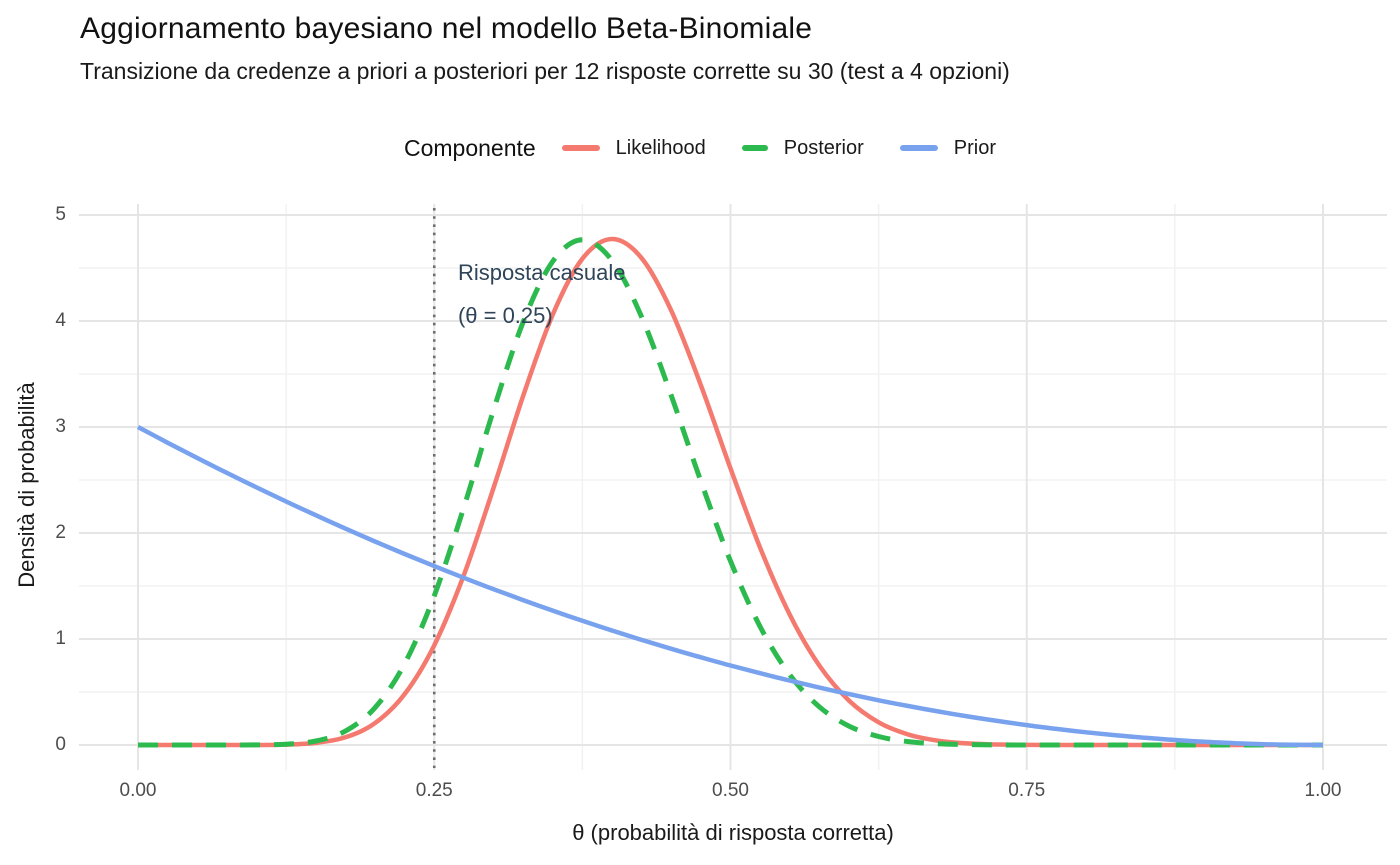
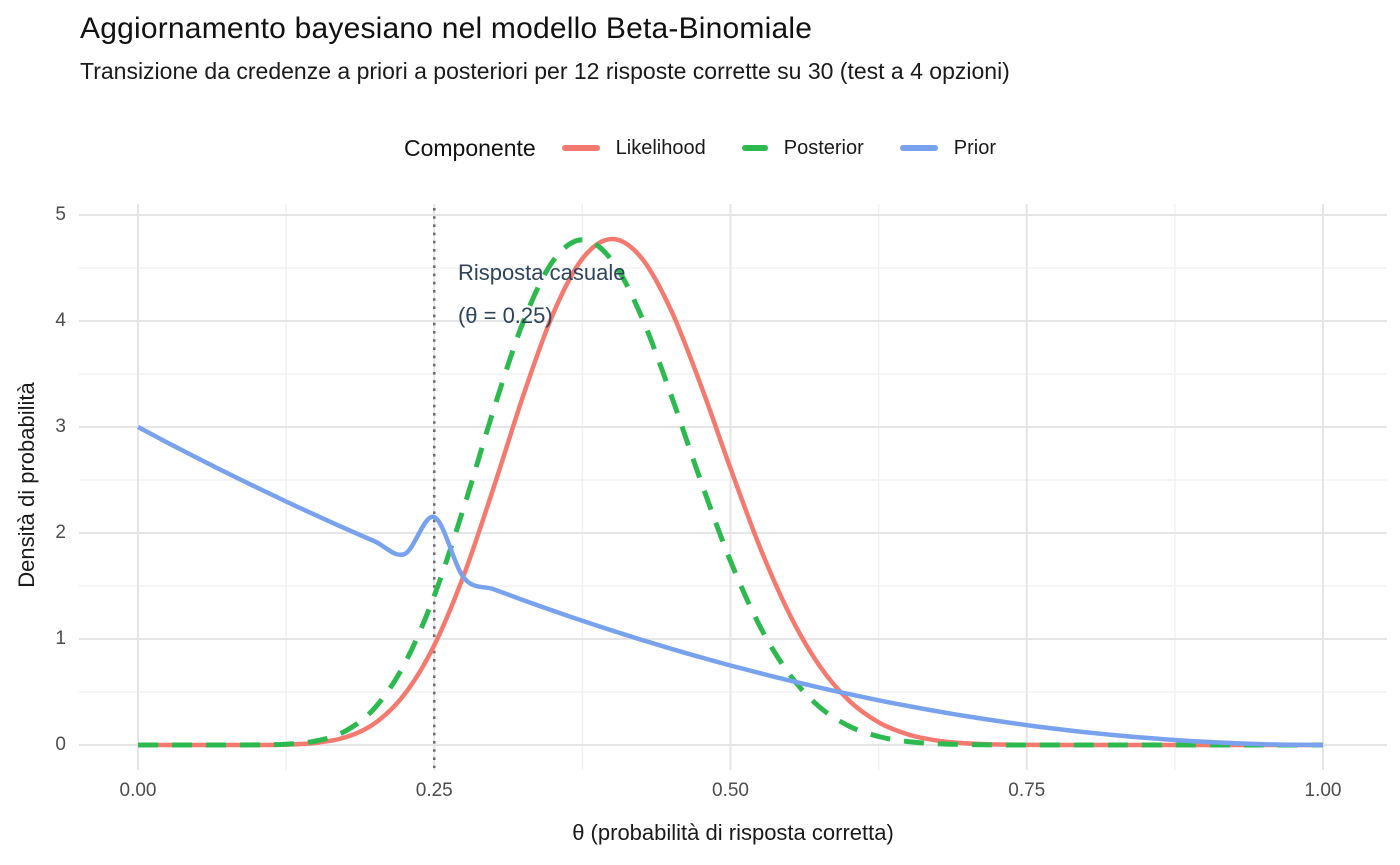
Prior/0.25: 1.69 -> 2.15
